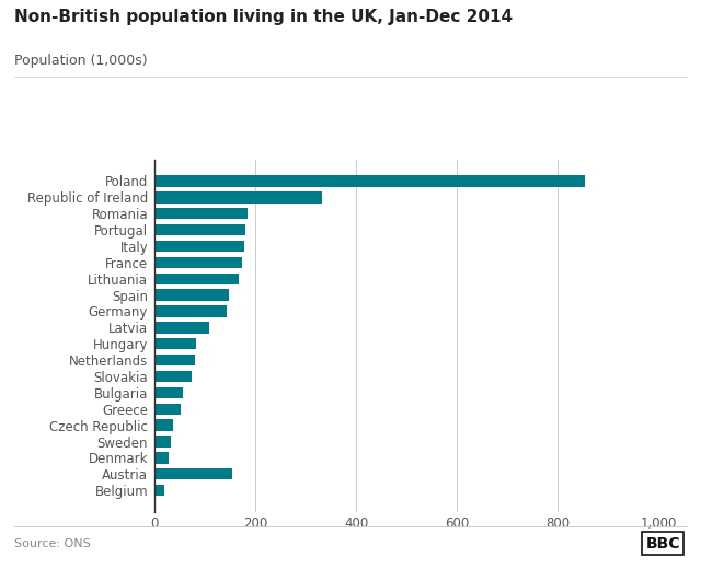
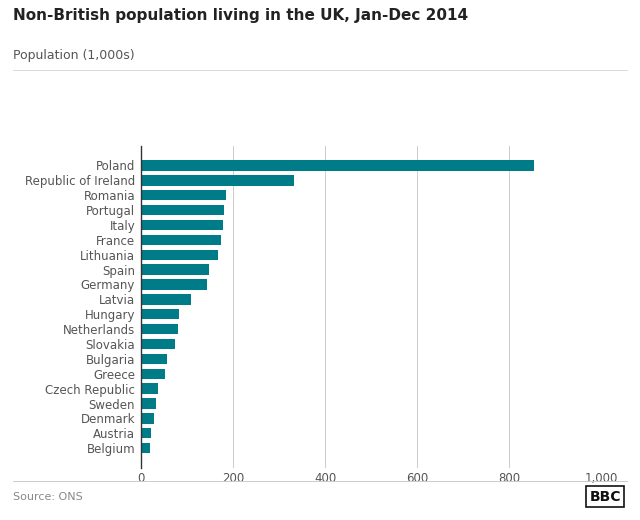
Austria: 155 -> 22
